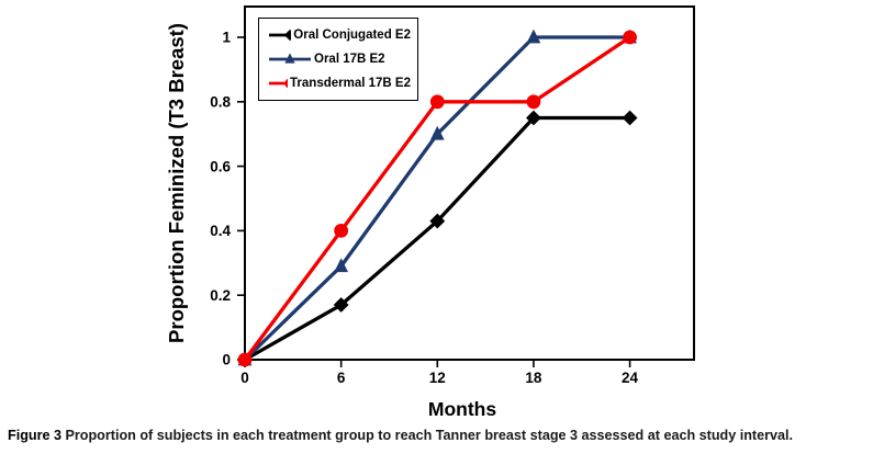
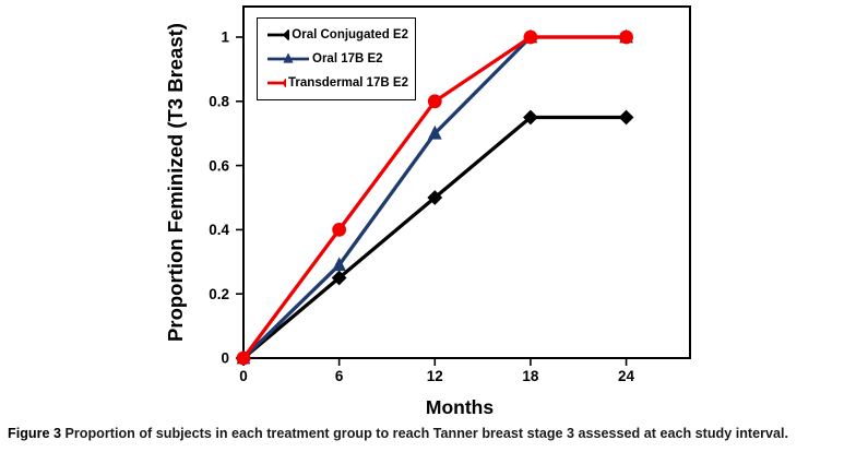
Oral Conjugated E2/6: 0.17 -> 0.25
Oral Conjugated E2/12: 0.43 -> 0.50
Transdermal 17B E2/18: 0.8 -> 1.0
